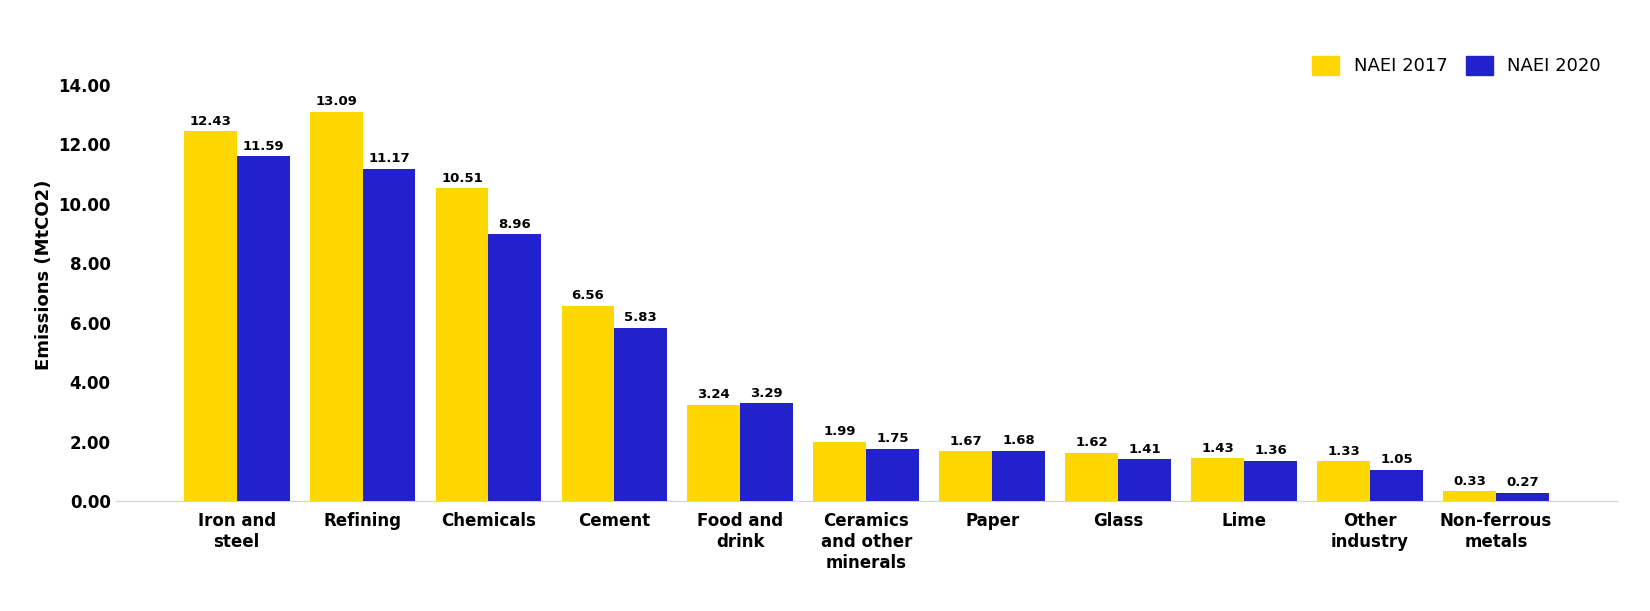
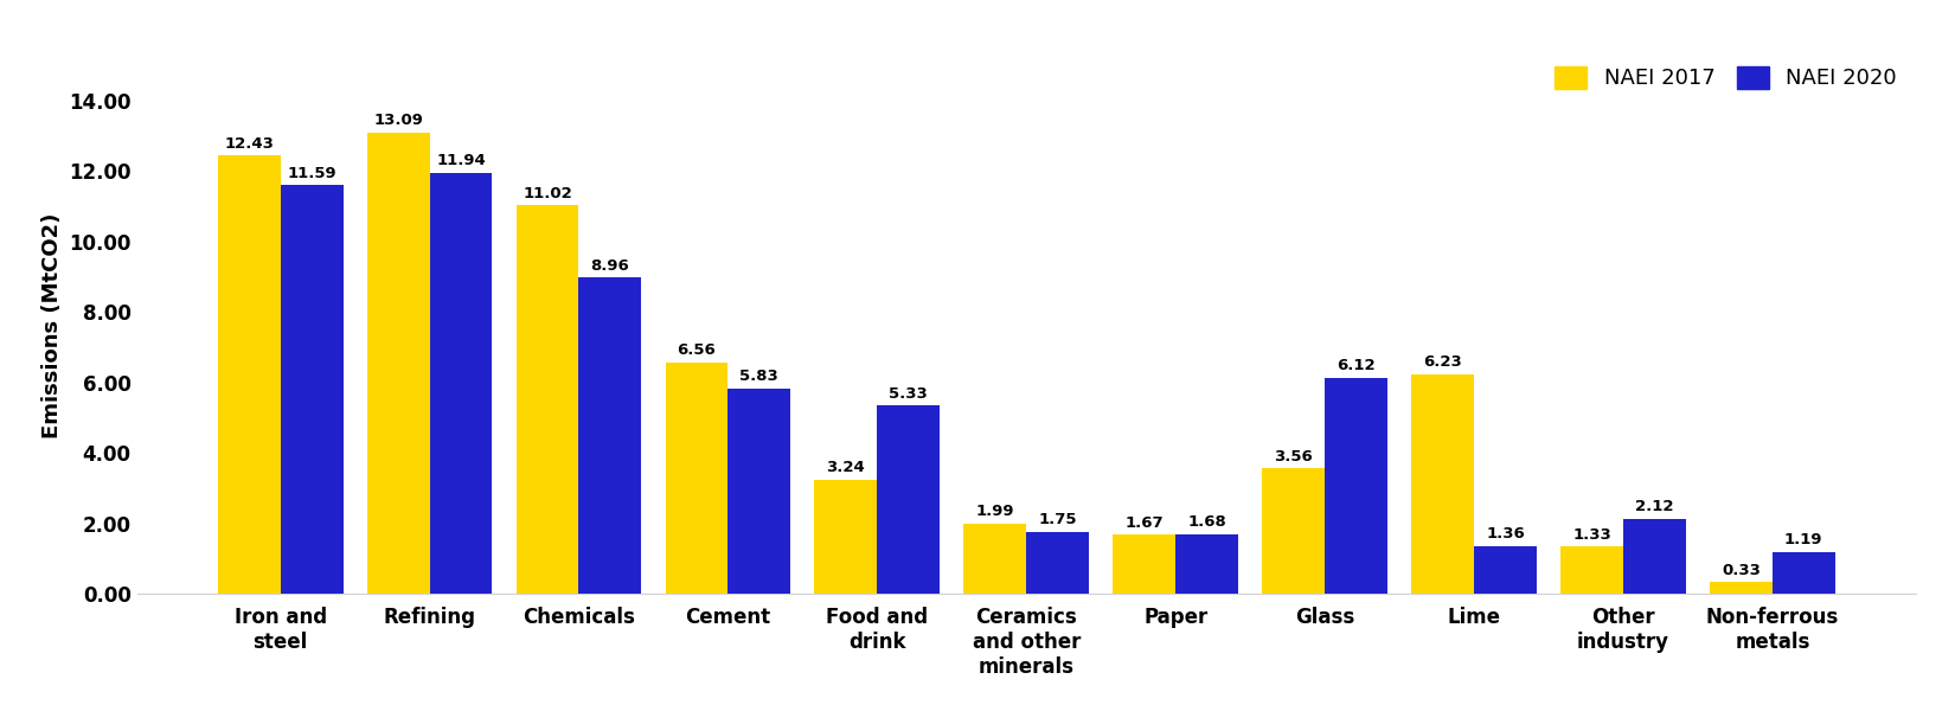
NAEI 2020/Refining: 11.17 -> 11.94
NAEI 2017/Chemicals: 10.51 -> 11.02
NAEI 2020/Food and drink: 3.29 -> 5.33
NAEI 2017/Glass: 1.62 -> 3.56
NAEI 2020/Glass: 1.41 -> 6.12
NAEI 2017/Lime: 1.43 -> 6.23
NAEI 2020/Other industry: 1.05 -> 2.12
NAEI 2020/Non-ferrous metals: 0.27 -> 1.19
